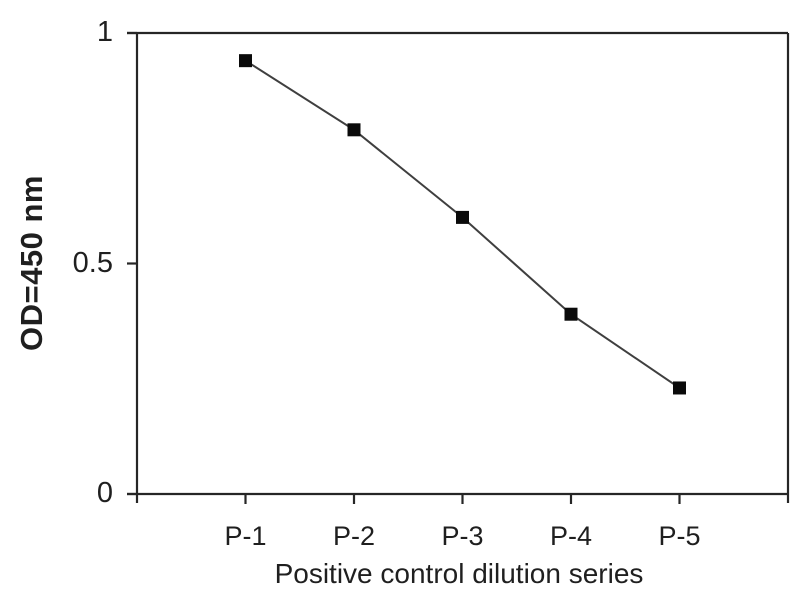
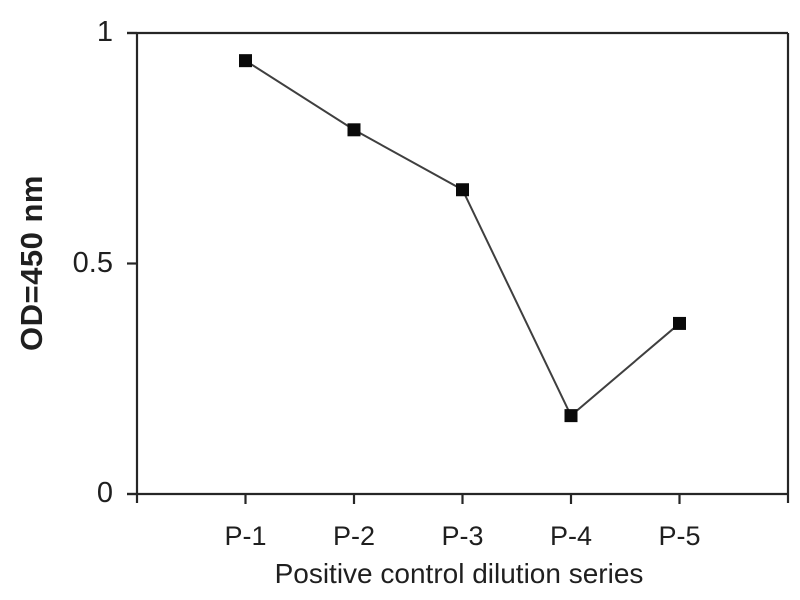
P-3: 0.60 -> 0.66
P-4: 0.39 -> 0.17
P-5: 0.23 -> 0.37
